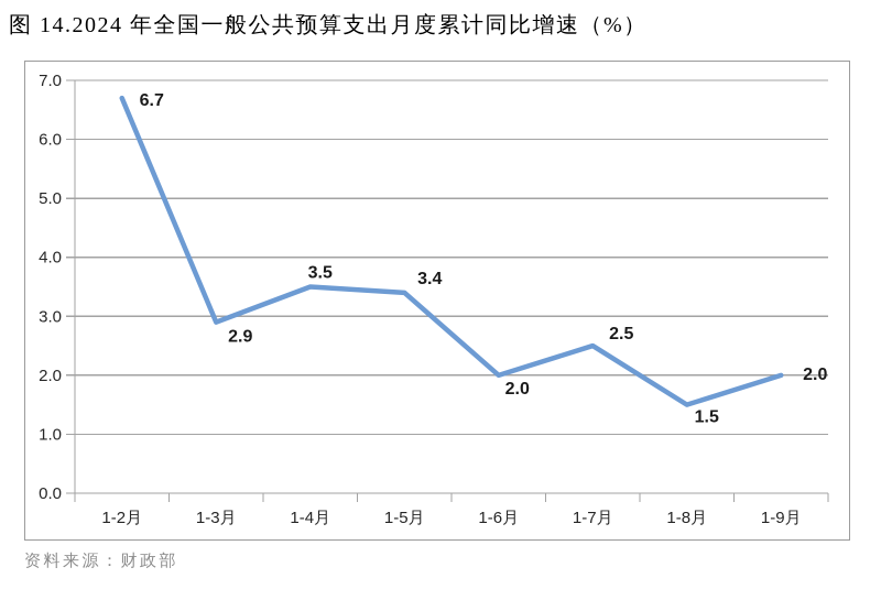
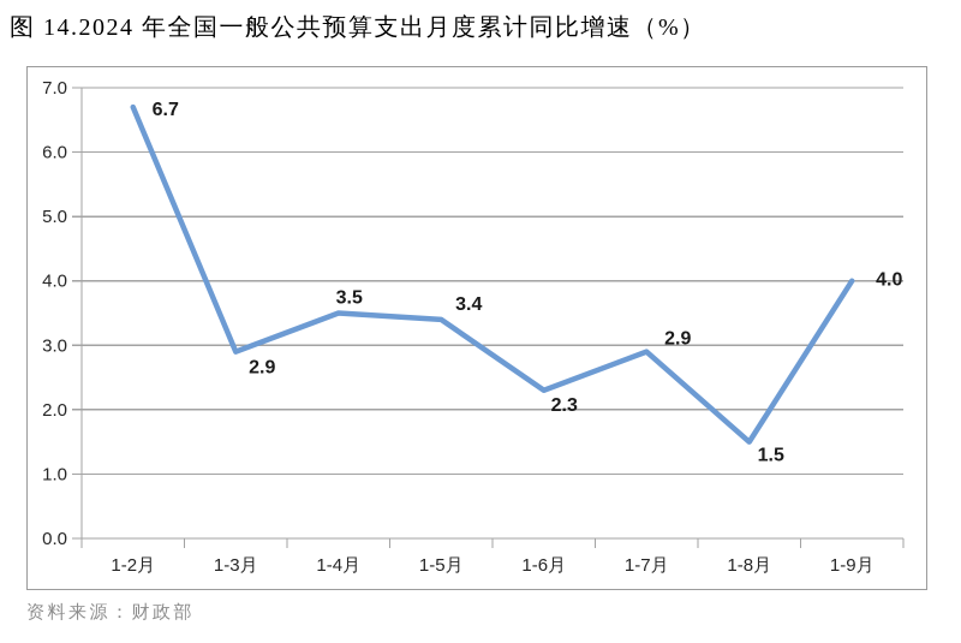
1-6月: 2.0 -> 2.3
1-7月: 2.5 -> 2.9
1-9月: 2.0 -> 4.0
